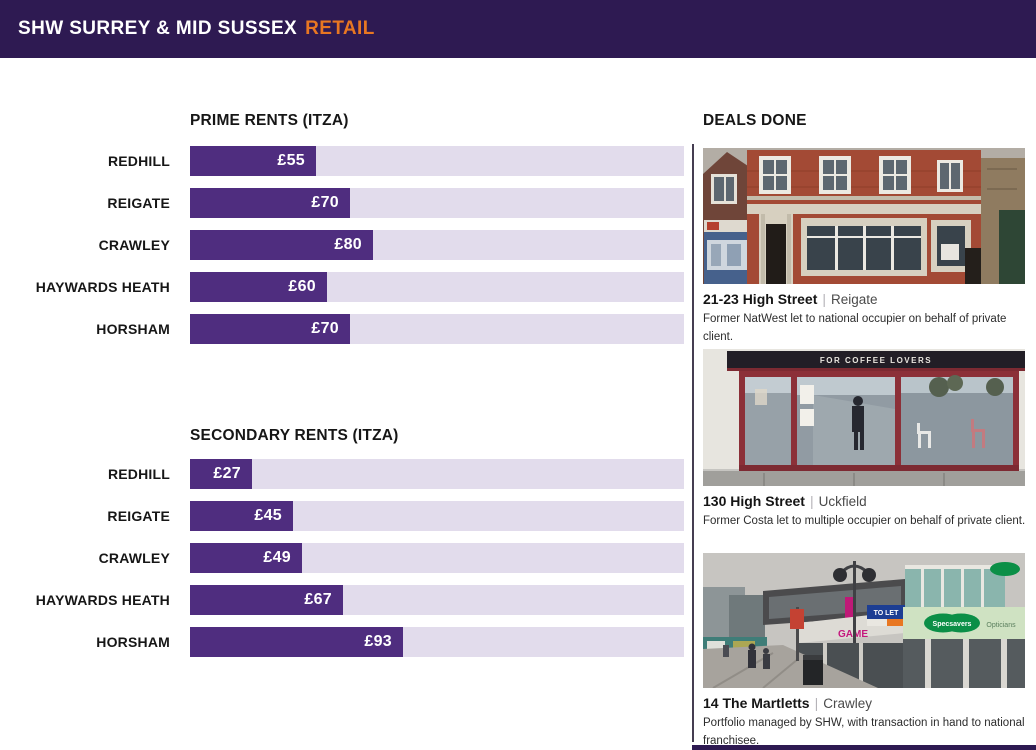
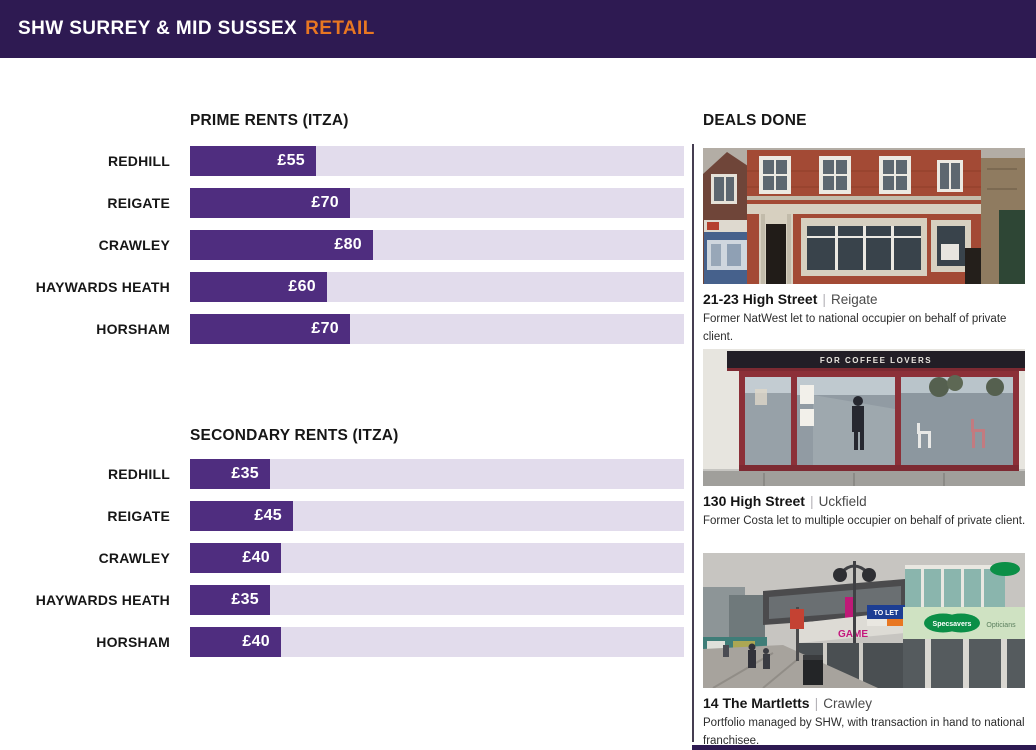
SECONDARY RENTS (ITZA)/REDHILL: £27 -> £35
SECONDARY RENTS (ITZA)/CRAWLEY: £49 -> £40
SECONDARY RENTS (ITZA)/HAYWARDS HEATH: £67 -> £35
SECONDARY RENTS (ITZA)/HORSHAM: £93 -> £40
